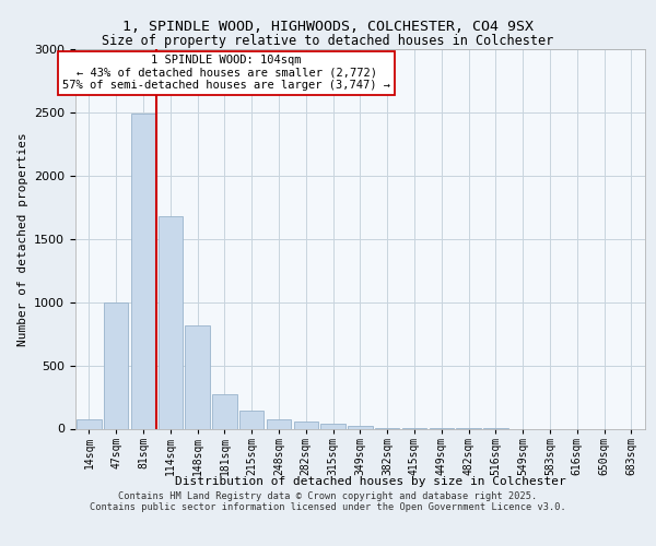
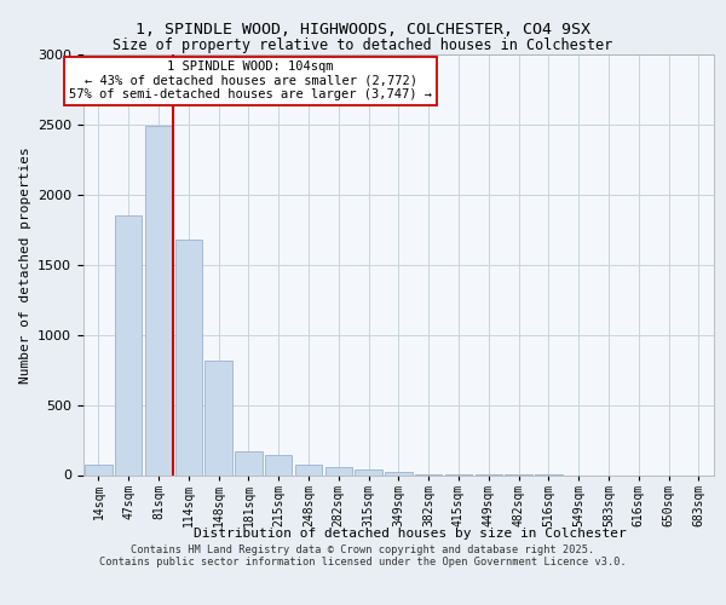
47sqm: 1000 -> 1850
181sqm: 270 -> 170
